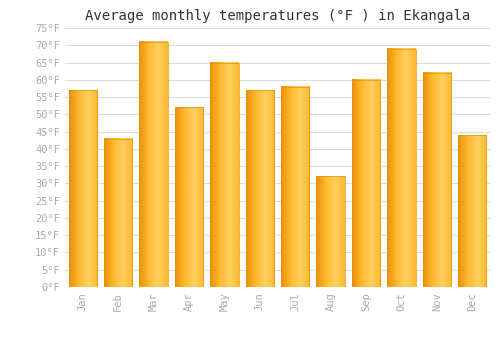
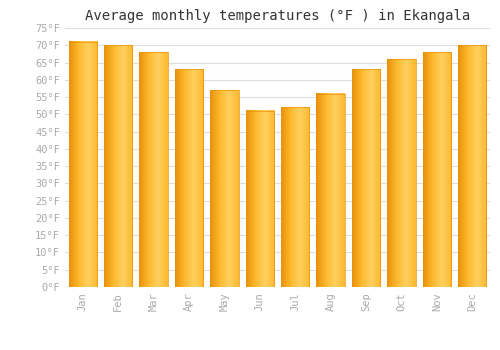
Jan: 57°F -> 71°F
Feb: 43°F -> 70°F
Mar: 71°F -> 68°F
Apr: 52°F -> 63°F
May: 65°F -> 57°F
Jun: 57°F -> 51°F
Jul: 58°F -> 52°F
Aug: 32°F -> 56°F
Sep: 60°F -> 63°F
Oct: 69°F -> 66°F
Nov: 62°F -> 68°F
Dec: 44°F -> 70°F
